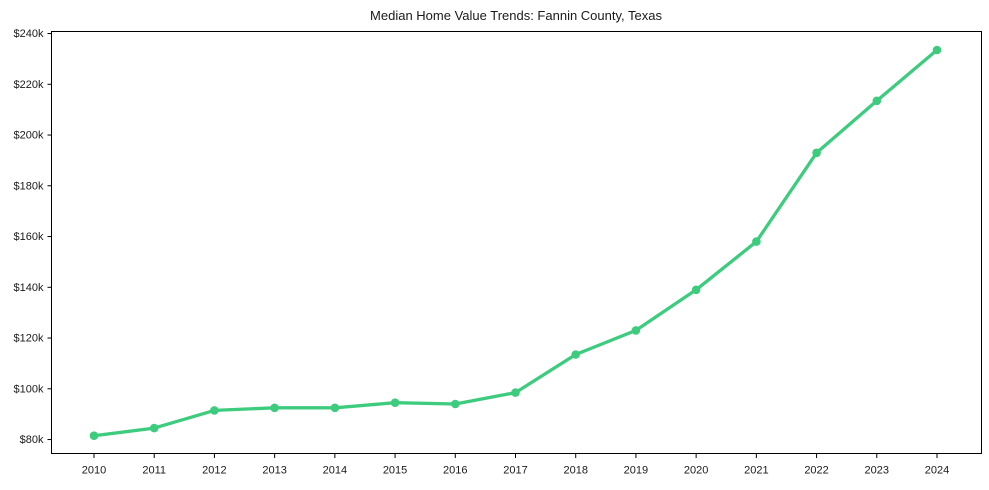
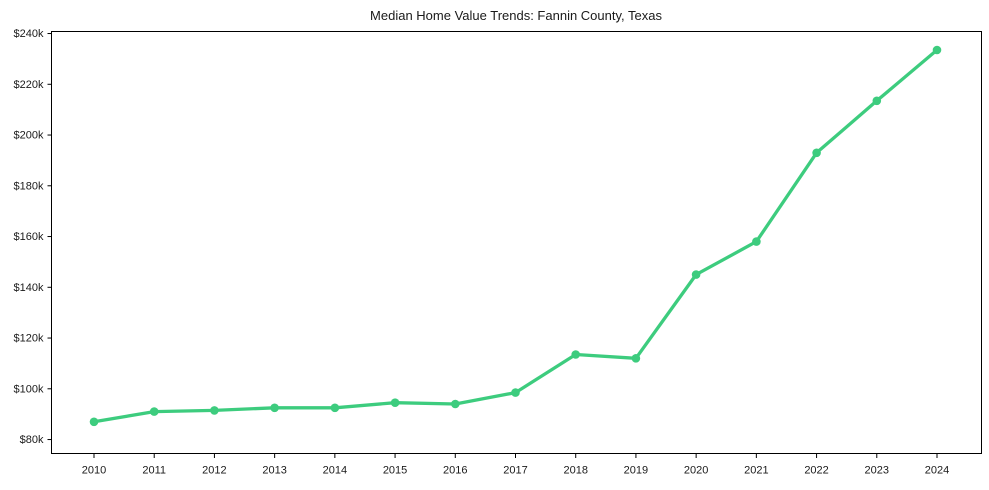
2010: $82k -> $87k
2011: $84k -> $91k
2019: $123k -> $112k
2020: $139k -> $145k
